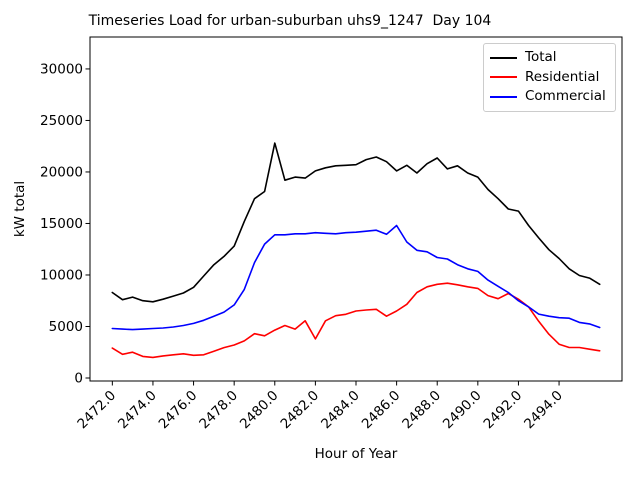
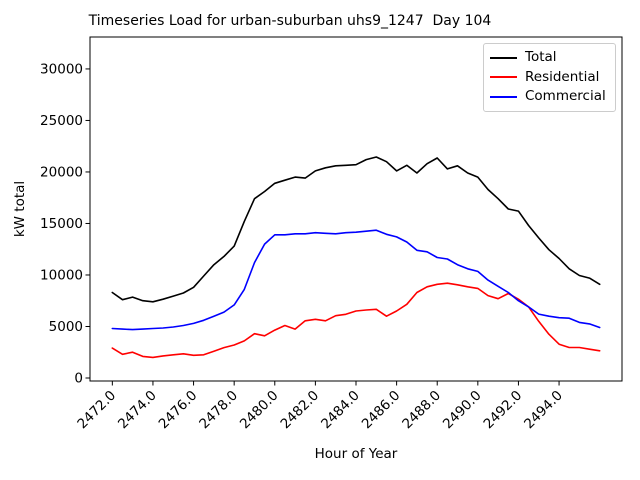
Total/2480.0: 22800 -> 18900
Residential/2482.0: 3800 -> 5700
Commercial/2486.0: 14800 -> 13700
